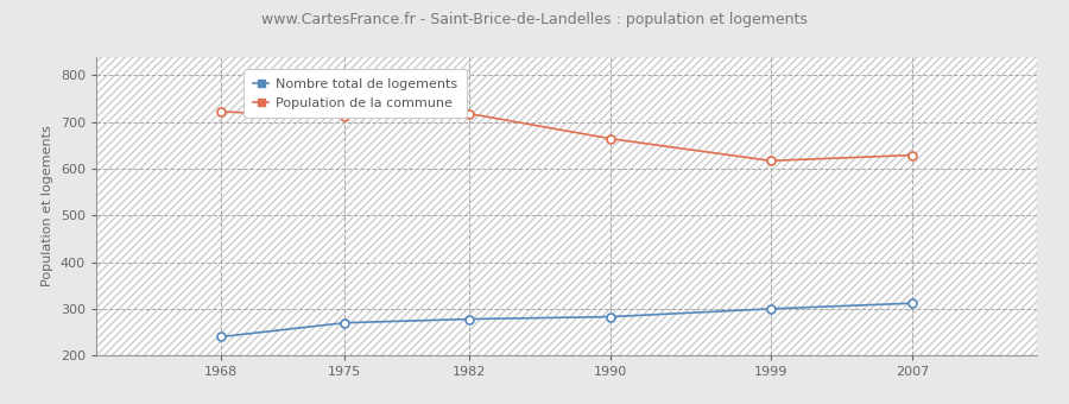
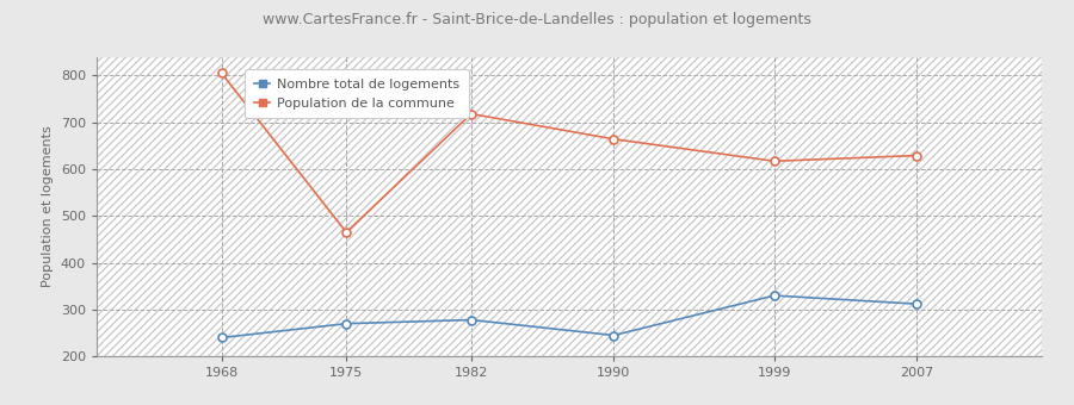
Population de la commune/1968: 722 -> 805
Population de la commune/1975: 712 -> 465
Nombre total de logements/1990: 283 -> 245
Nombre total de logements/1999: 300 -> 330
